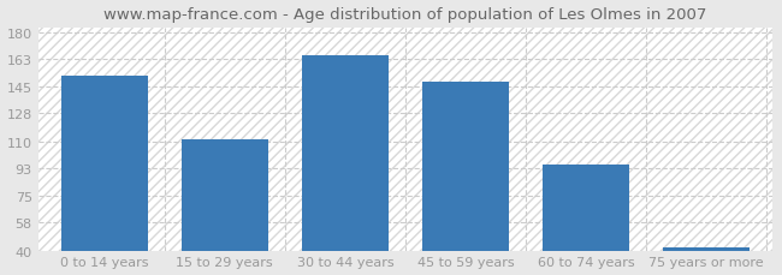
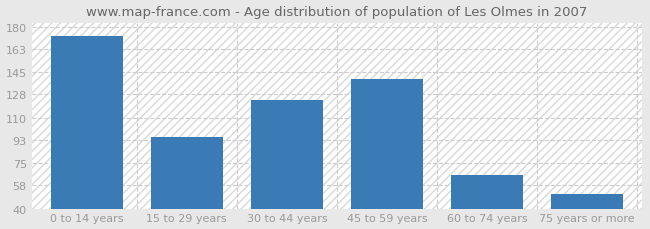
0 to 14 years: 152 -> 173
15 to 29 years: 111 -> 95
30 to 44 years: 165 -> 124
45 to 59 years: 148 -> 140
60 to 74 years: 95 -> 66
75 years or more: 42 -> 51
